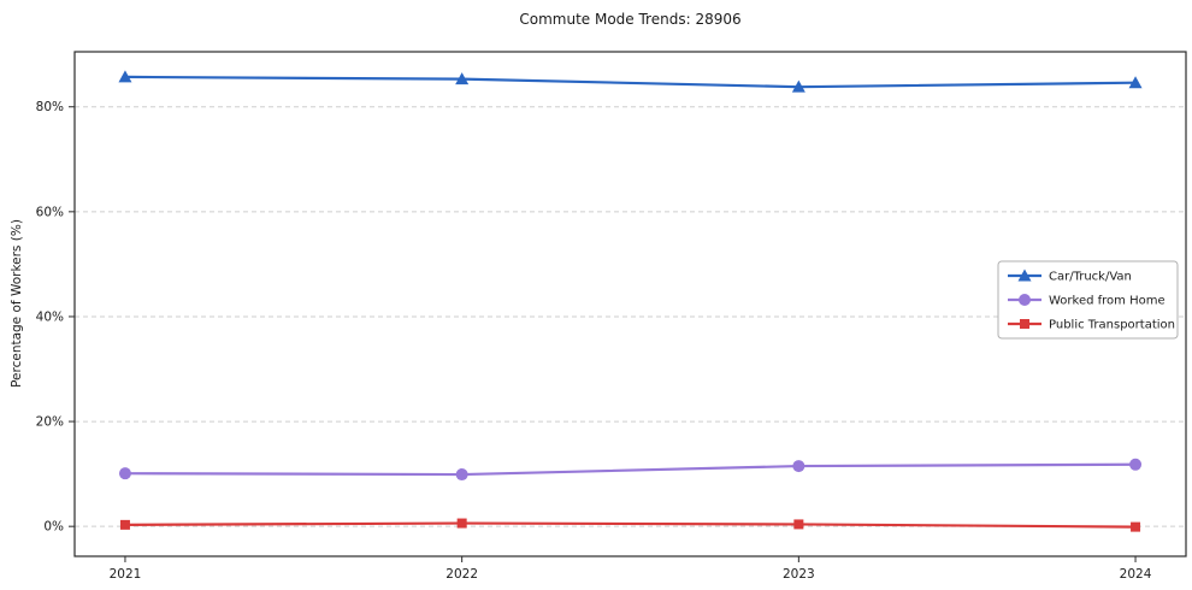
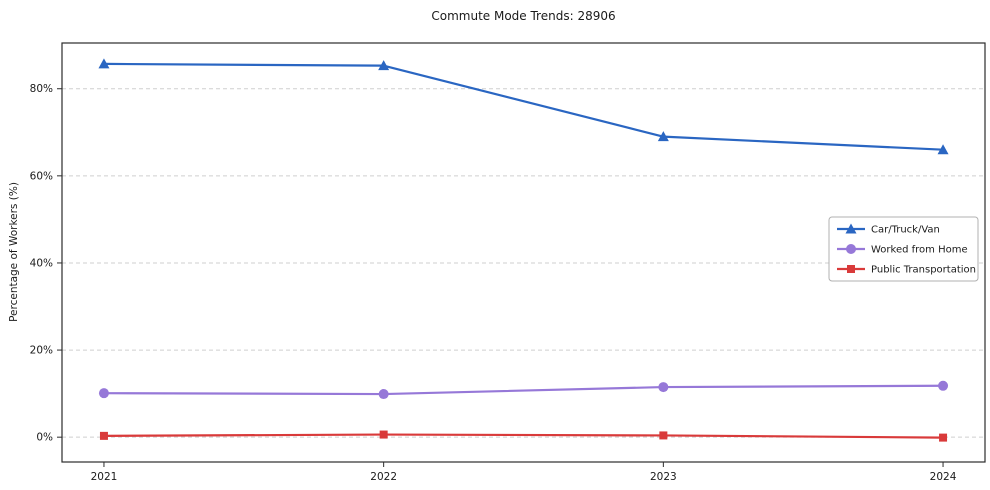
Car/Truck/Van/2023: 84% -> 69%
Car/Truck/Van/2024: 85% -> 66%
